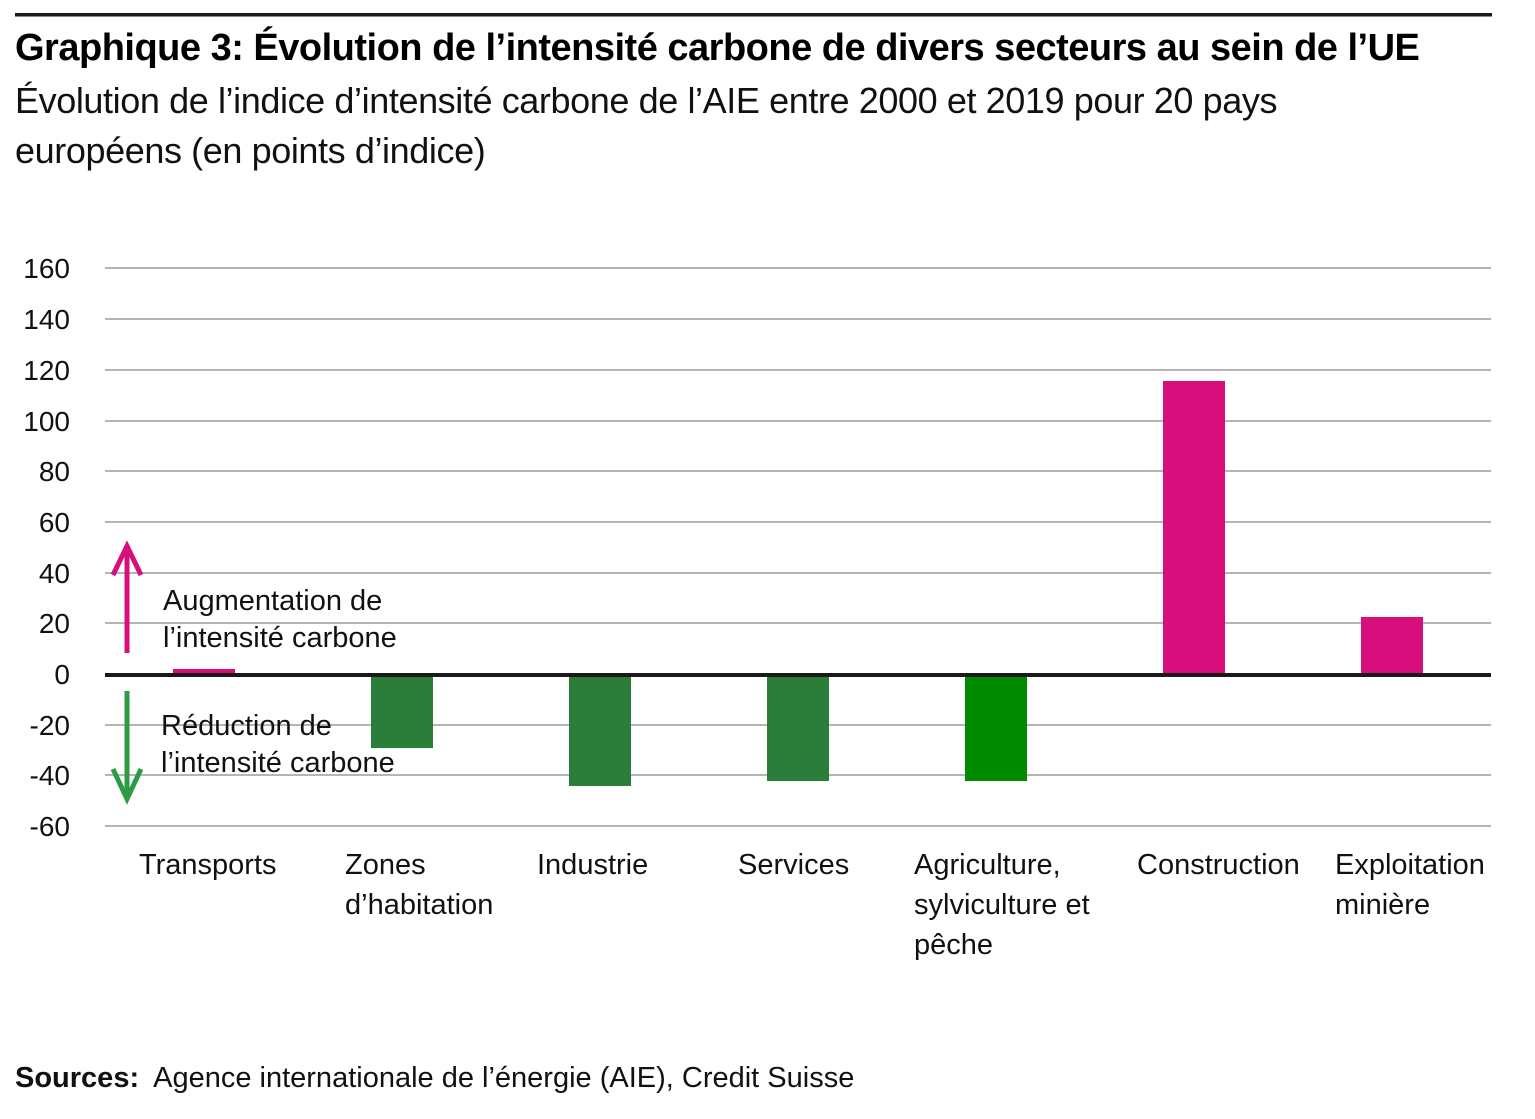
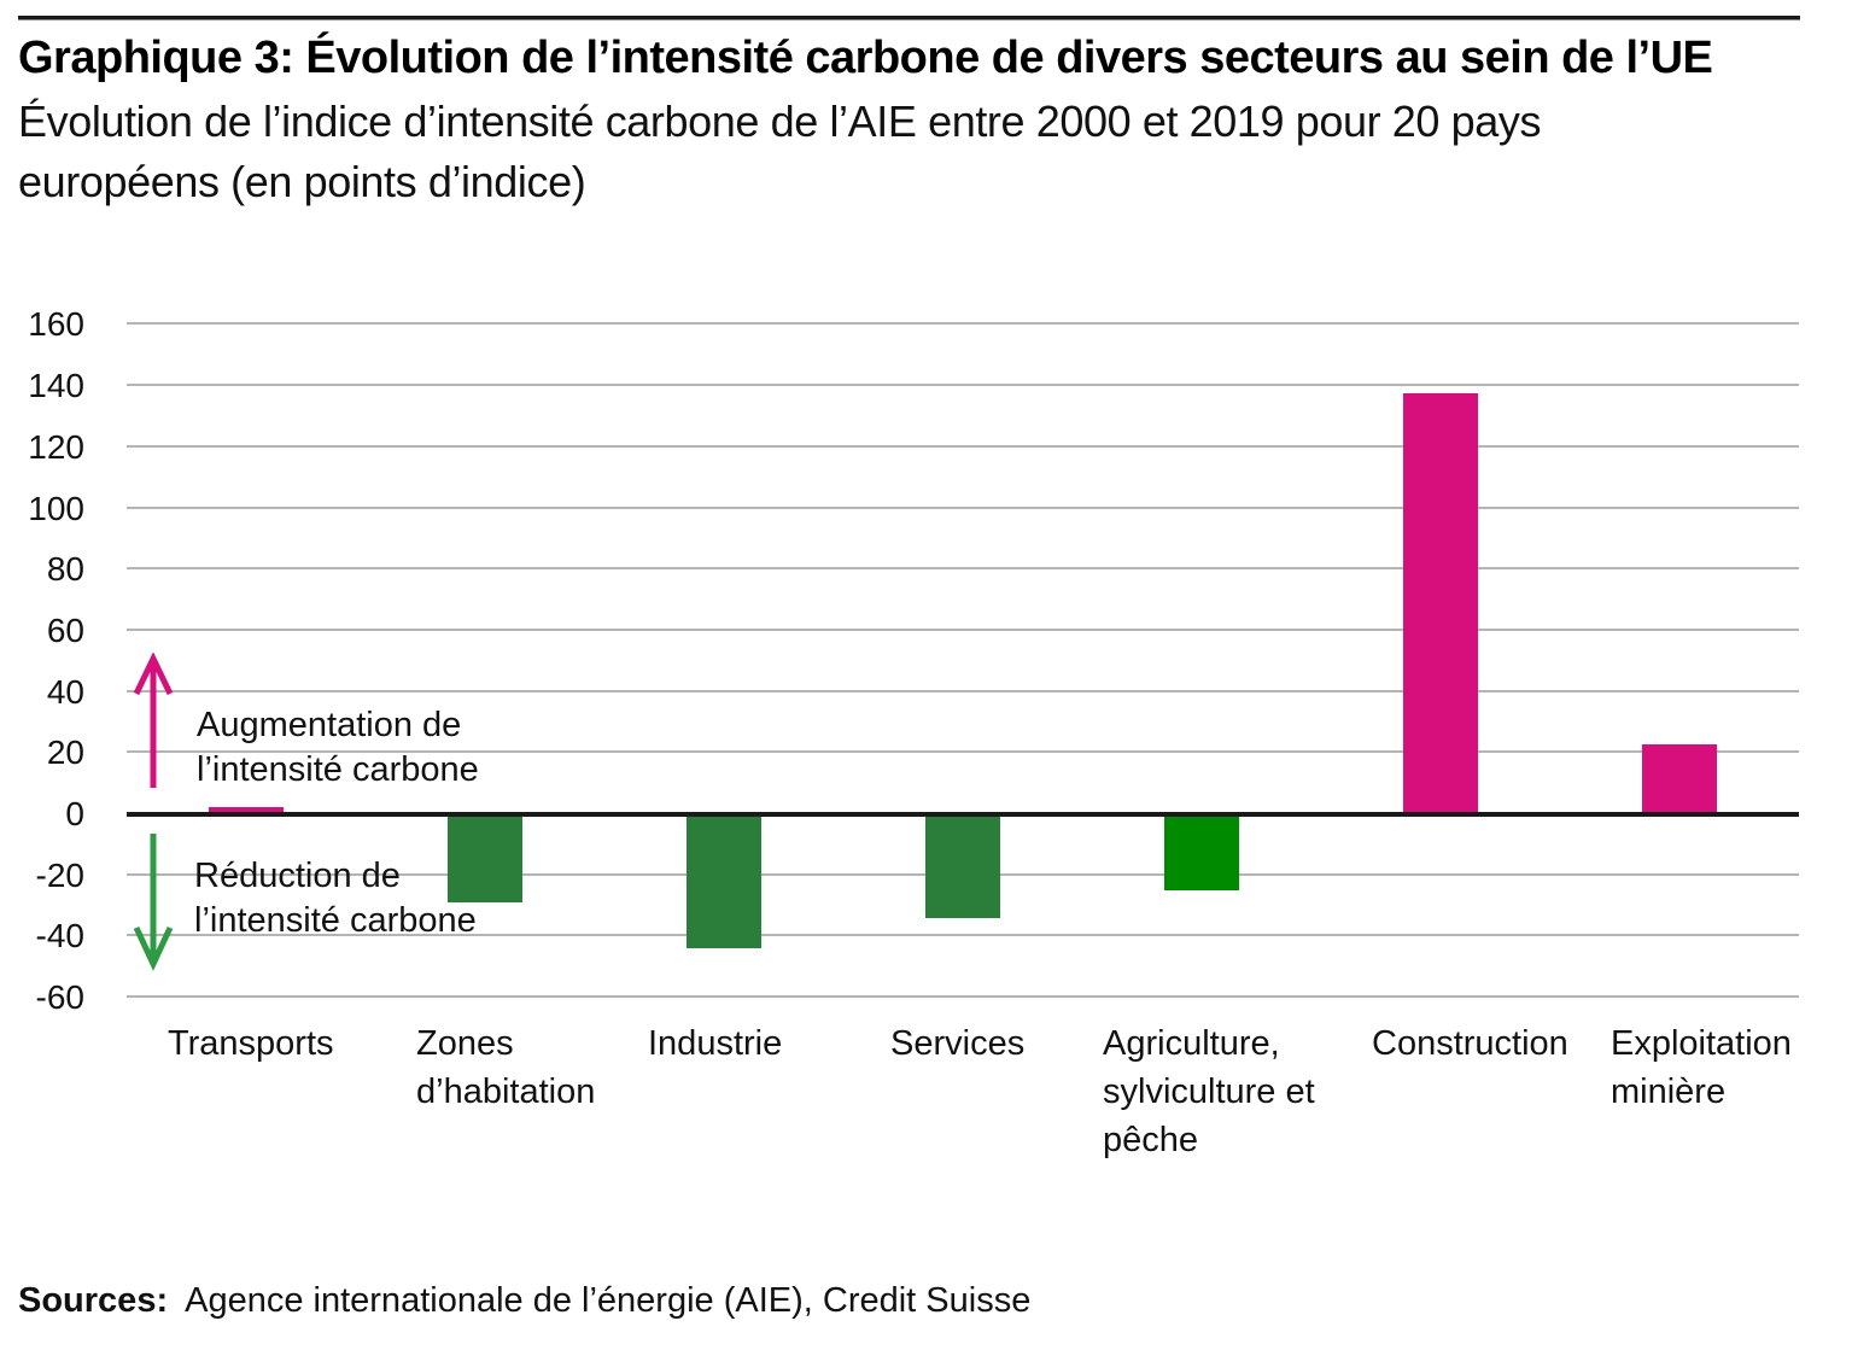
Services: -41 -> -33
Agriculture, sylviculture et pêche: -41 -> -24
Construction: 115 -> 137
